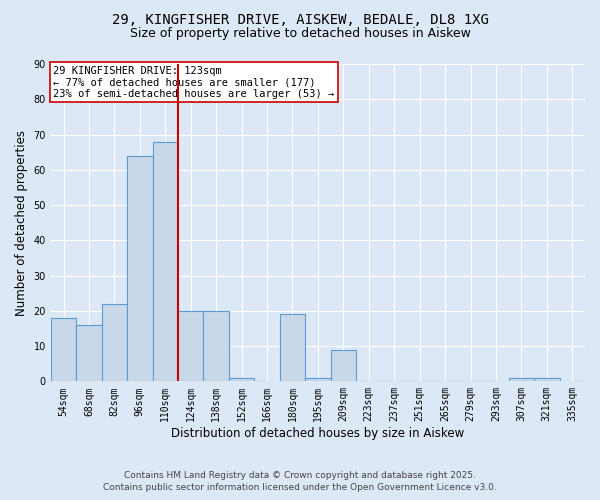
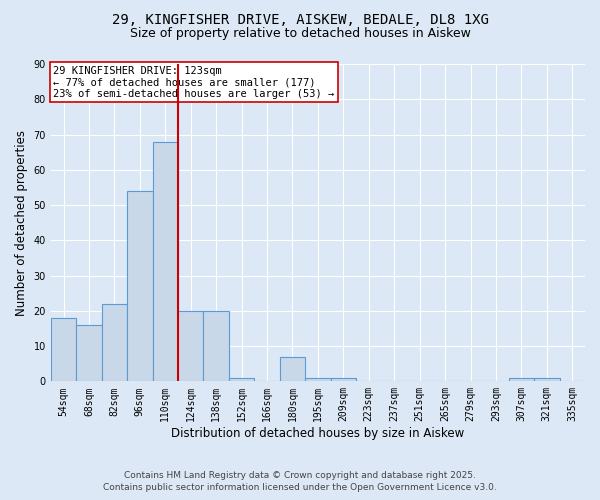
96sqm: 64 -> 54
180sqm: 19 -> 7
209sqm: 9 -> 1
